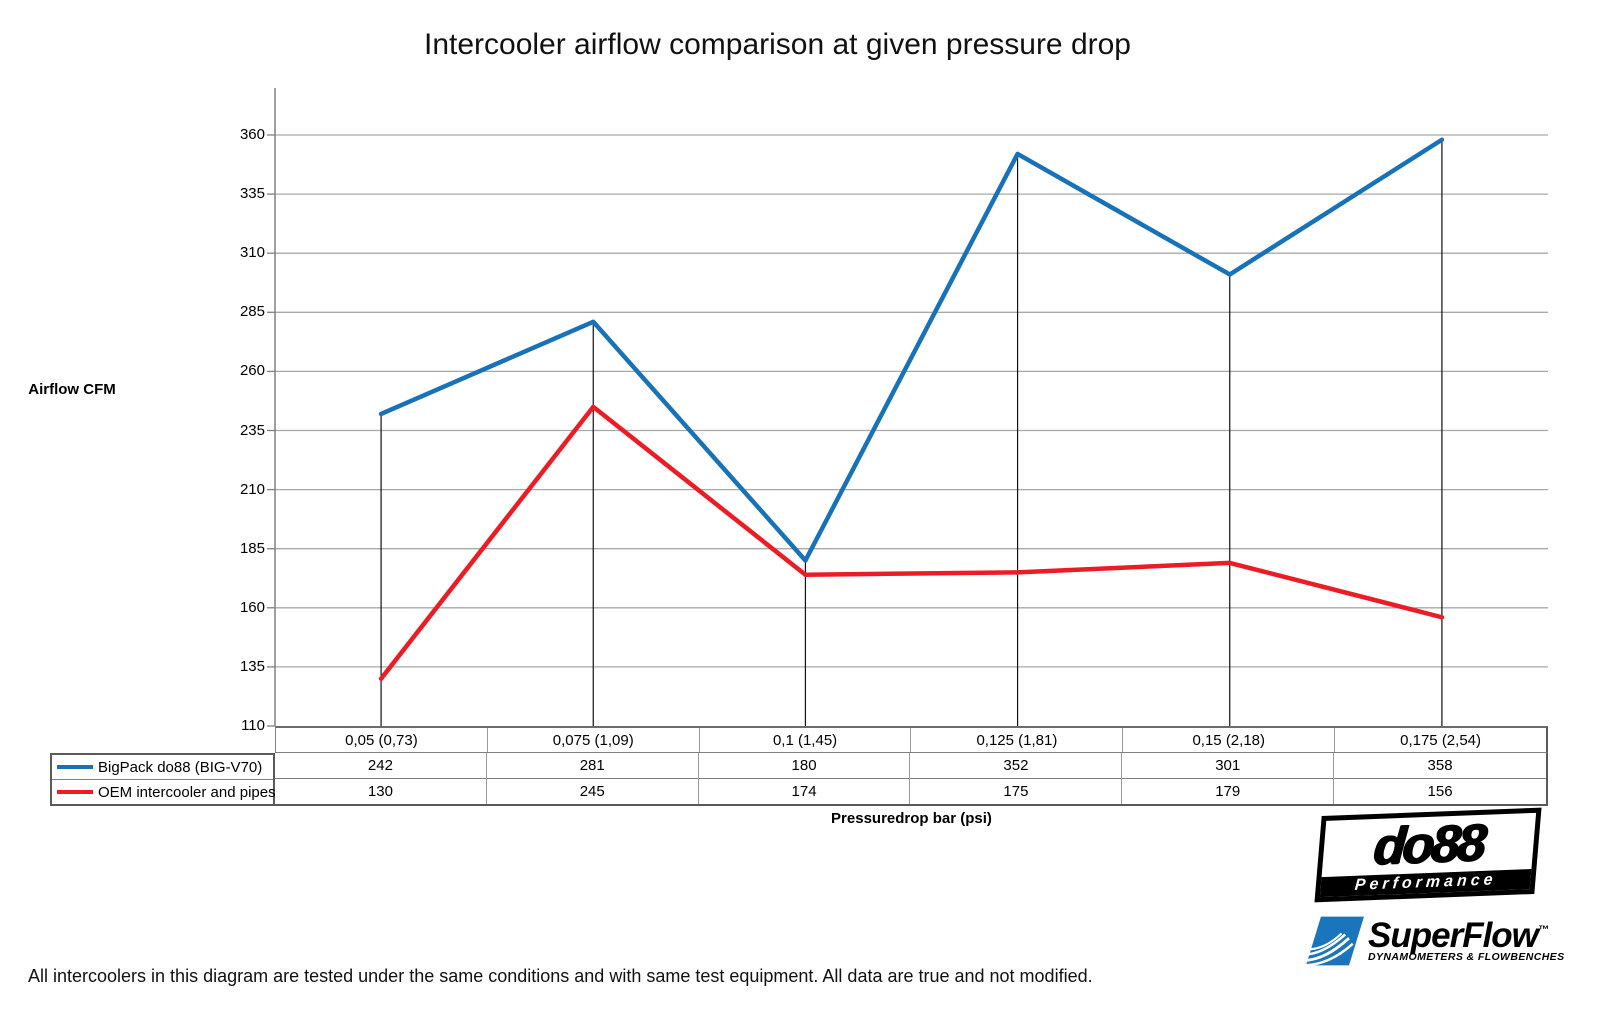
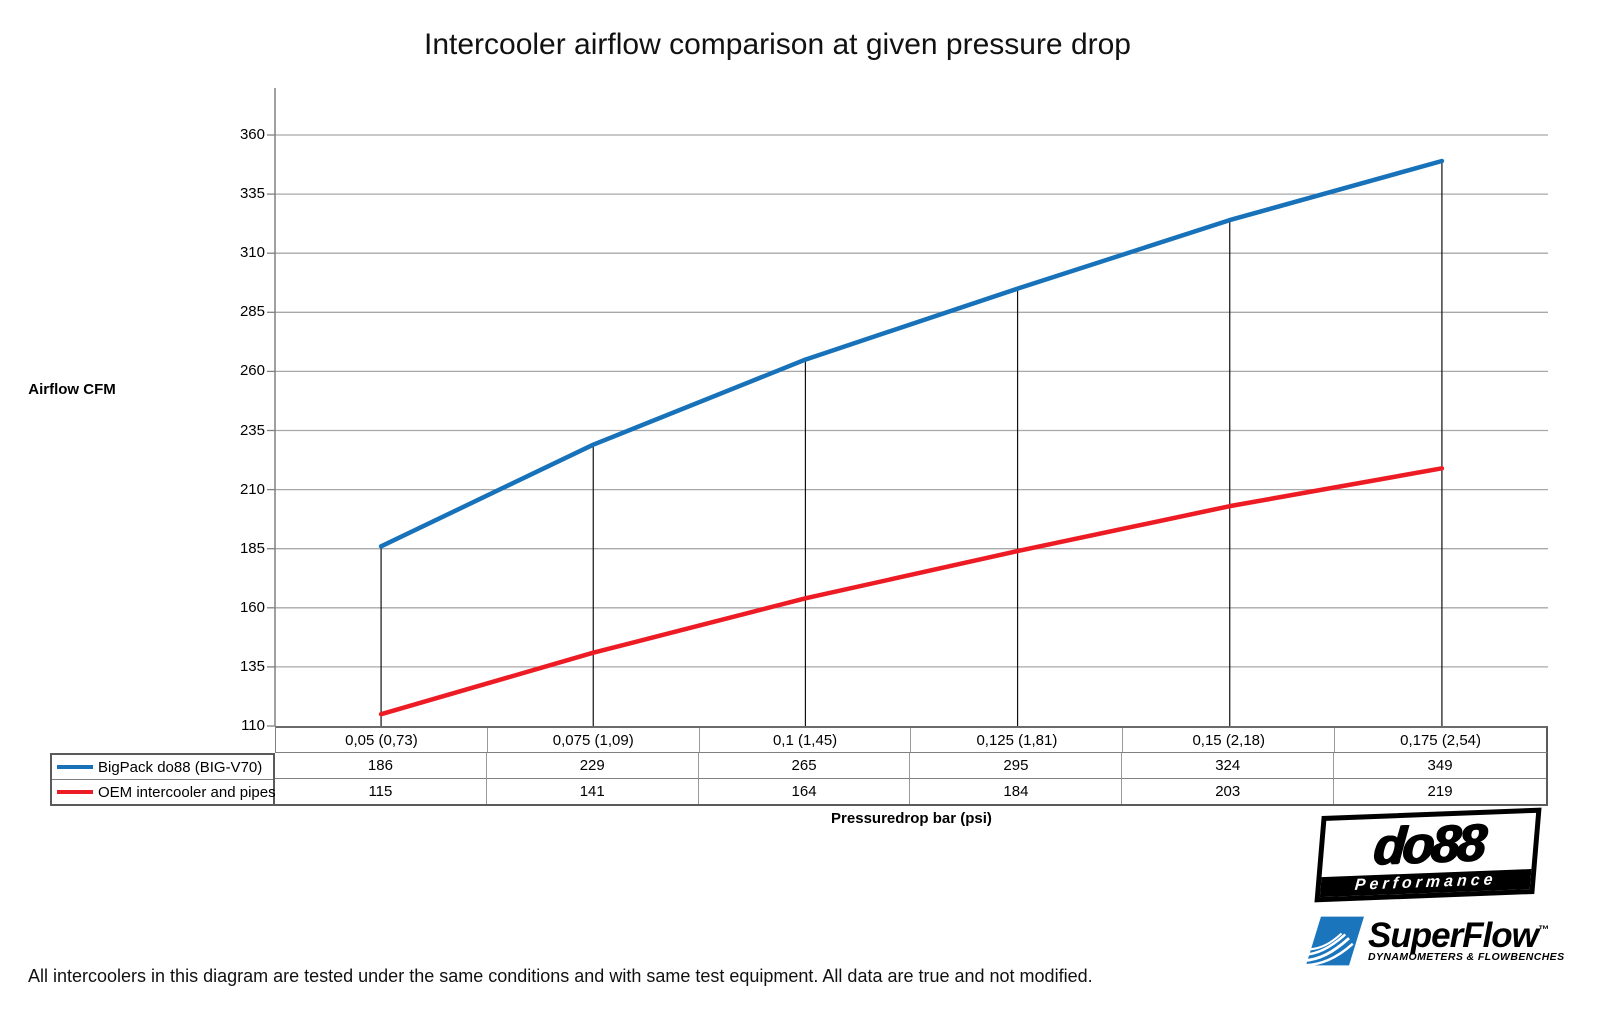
BigPack do88 (BIG-V70)/0,05 (0,73): 242 -> 186
OEM intercooler and pipes/0,05 (0,73): 130 -> 115
BigPack do88 (BIG-V70)/0,075 (1,09): 281 -> 229
OEM intercooler and pipes/0,075 (1,09): 245 -> 141
BigPack do88 (BIG-V70)/0,1 (1,45): 180 -> 265
OEM intercooler and pipes/0,1 (1,45): 174 -> 164
BigPack do88 (BIG-V70)/0,125 (1,81): 352 -> 295
OEM intercooler and pipes/0,125 (1,81): 175 -> 184
BigPack do88 (BIG-V70)/0,15 (2,18): 301 -> 324
OEM intercooler and pipes/0,15 (2,18): 179 -> 203
BigPack do88 (BIG-V70)/0,175 (2,54): 358 -> 349
OEM intercooler and pipes/0,175 (2,54): 156 -> 219
